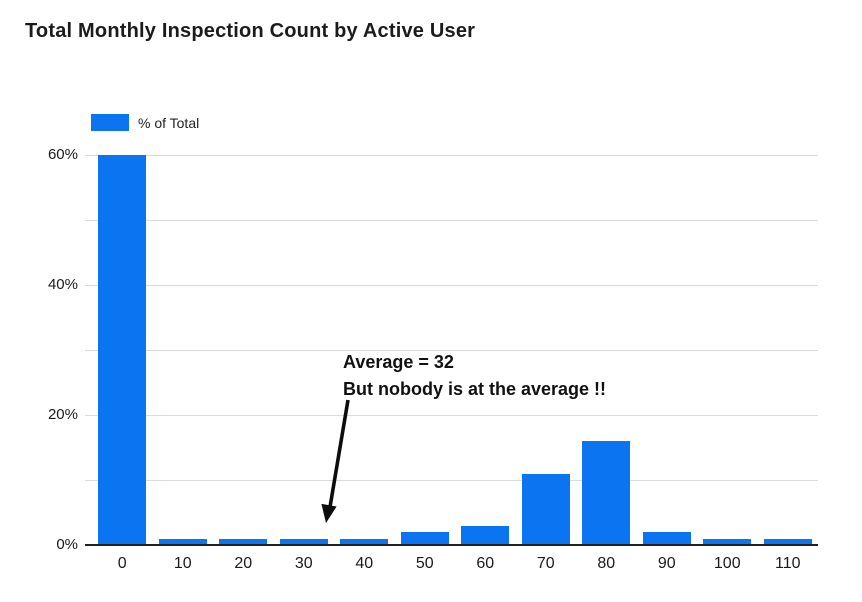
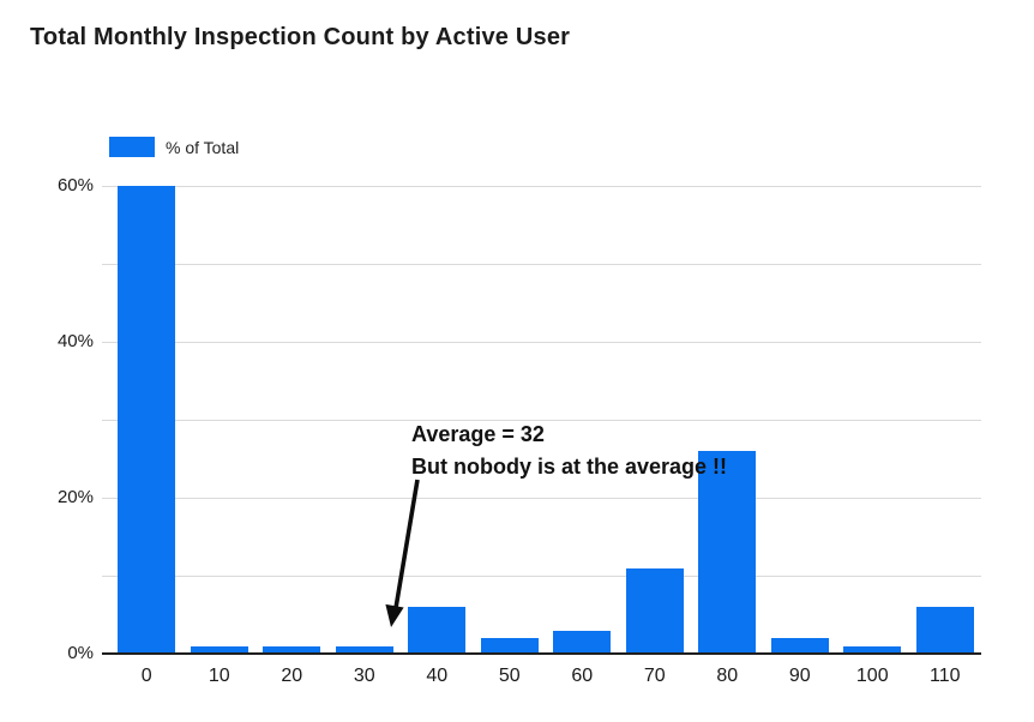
40: 1% -> 6%
80: 16% -> 26%
110: 1% -> 6%
